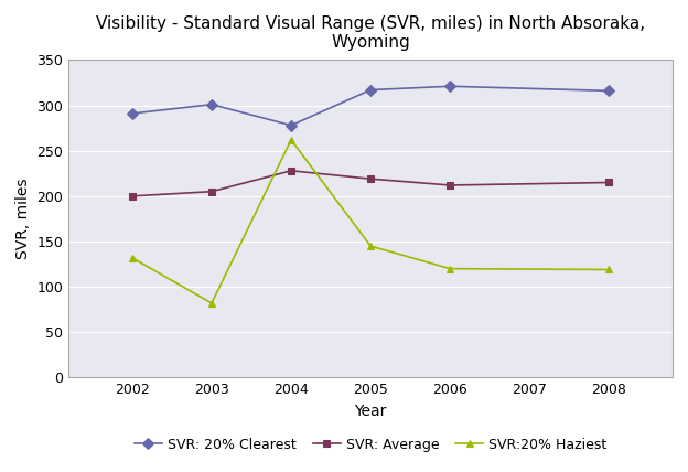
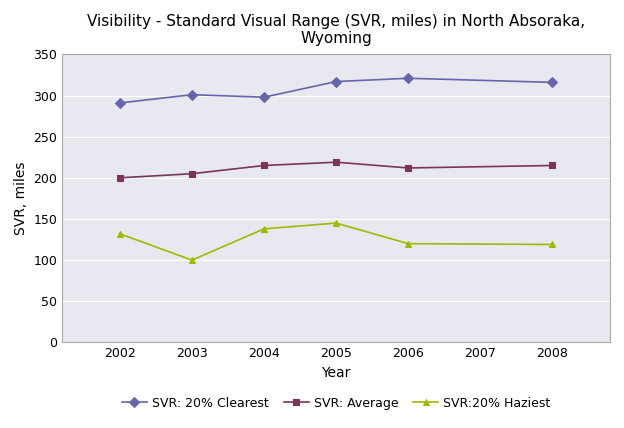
SVR:20% Haziest/2003: 82 -> 100
SVR: 20% Clearest/2004: 278 -> 298
SVR: Average/2004: 228 -> 215
SVR:20% Haziest/2004: 262 -> 138
